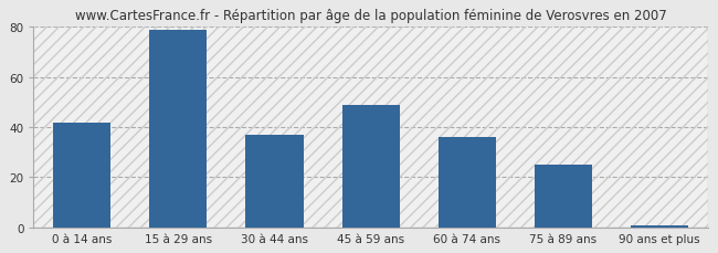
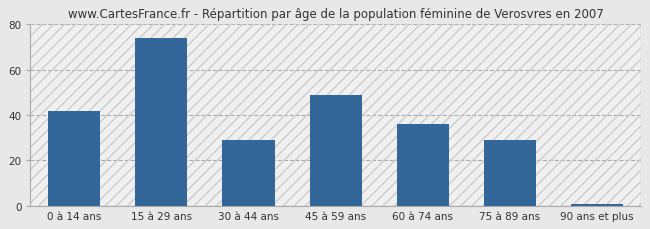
15 à 29 ans: 79 -> 74
30 à 44 ans: 37 -> 29
75 à 89 ans: 25 -> 29
